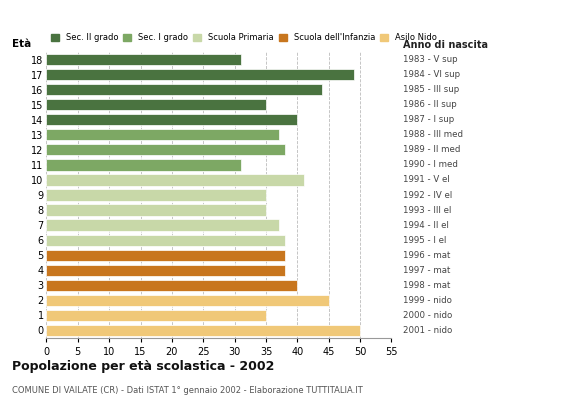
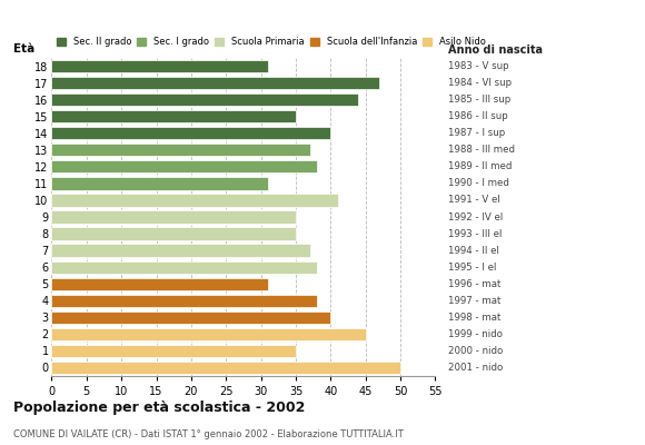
17: 49 -> 47
5: 38 -> 31
